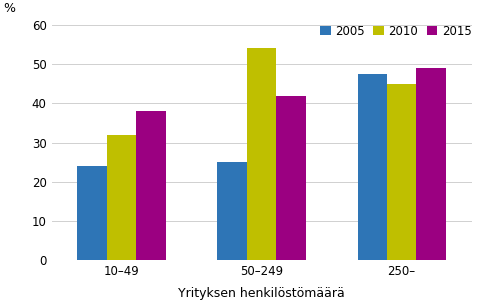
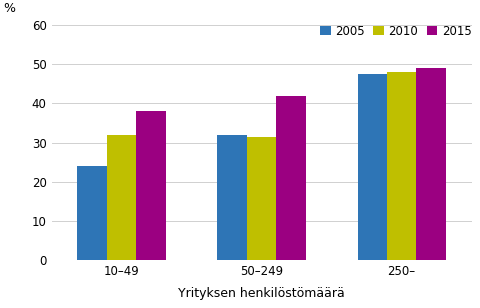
2005/50–249: 25.0 -> 32.0
2010/50–249: 54.0 -> 31.5
2010/250–: 45.0 -> 48.0
